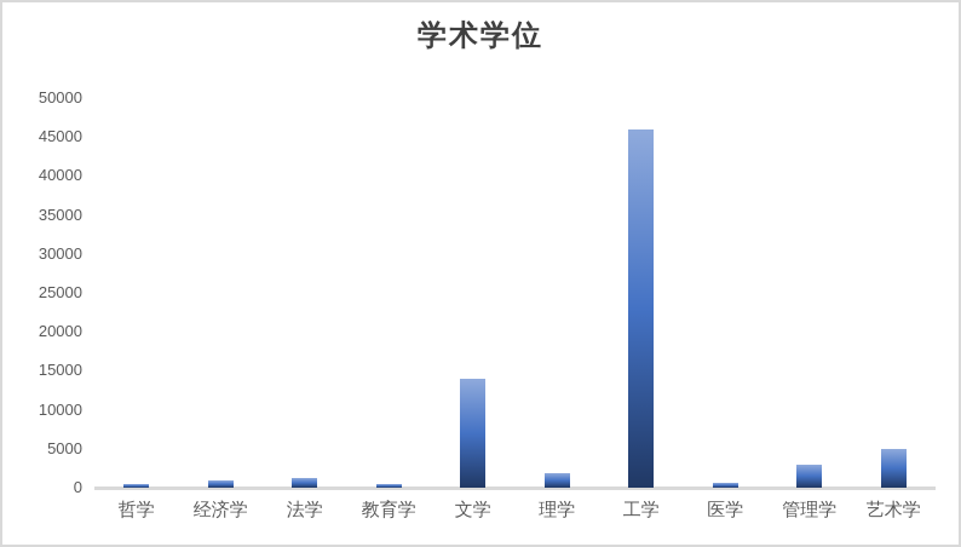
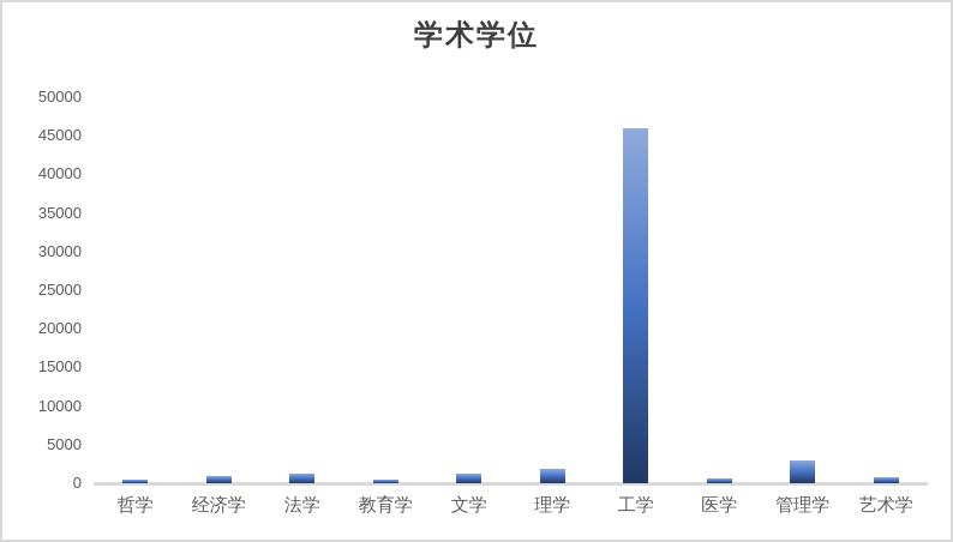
文学: 14000 -> 1000
艺术学: 5000 -> 1000
